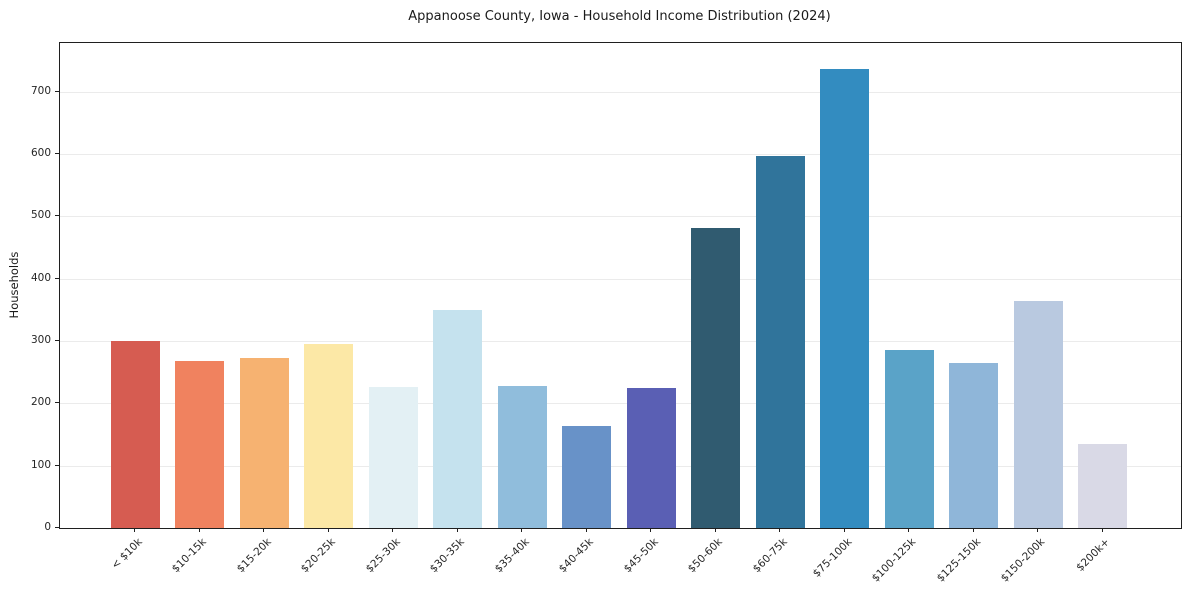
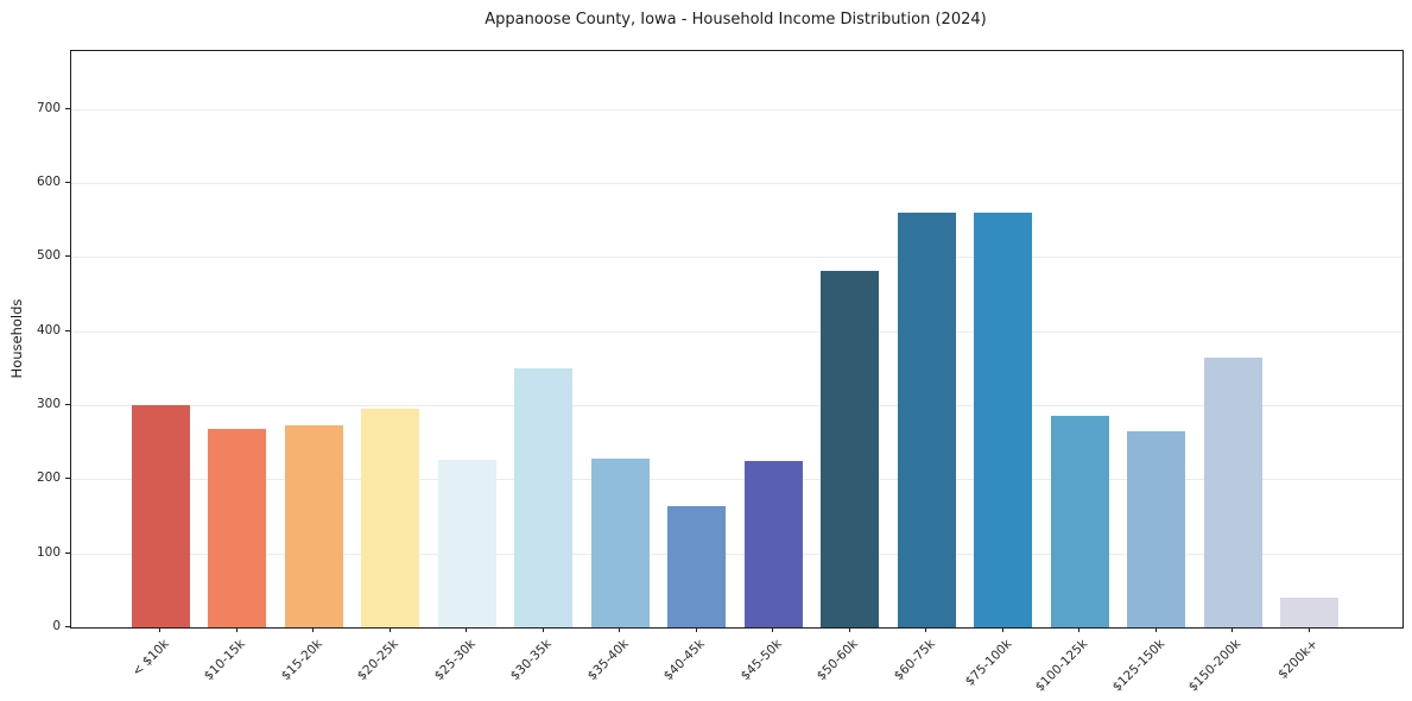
$60-75k: 600 -> 560
$75-100k: 740 -> 560
$200k+: 130 -> 40
